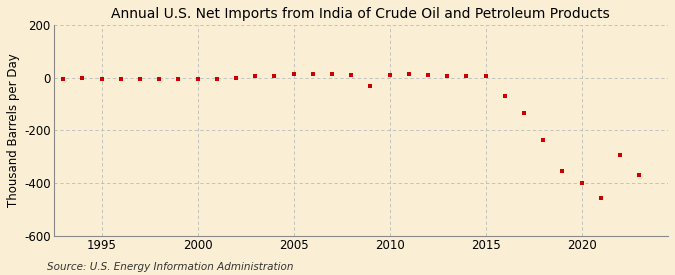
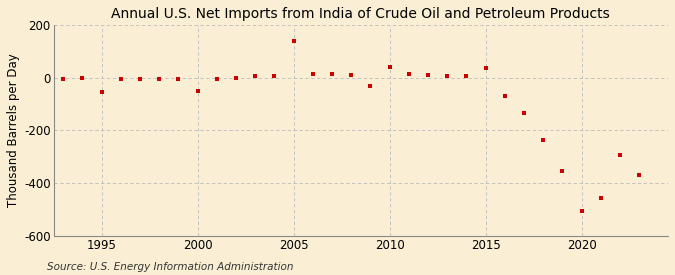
1995: -4 -> -55
2000: -6 -> -50
2005: 12 -> 140
2010: 10 -> 40
2015: 5 -> 35
2020: -400 -> -505
